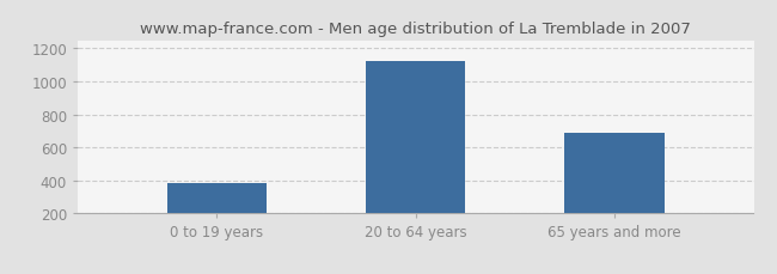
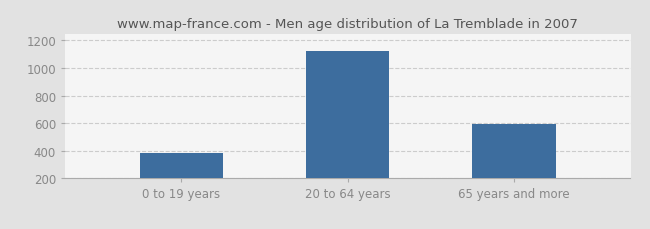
65 years and more: 690 -> 600
